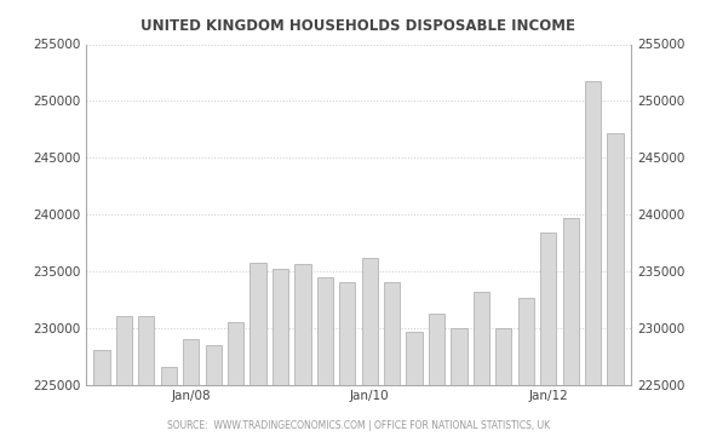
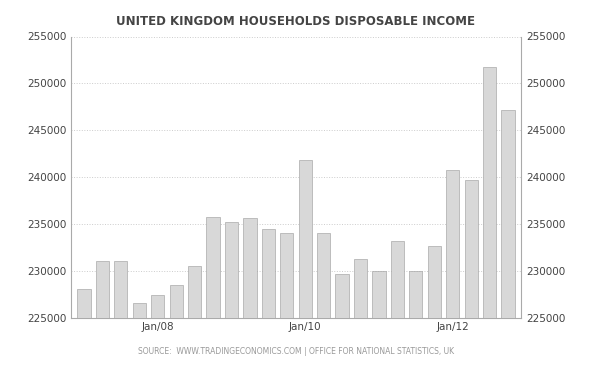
Jan/08: 229000 -> 227400
Jan/10: 236200 -> 241800
Jan/12: 238400 -> 240800
